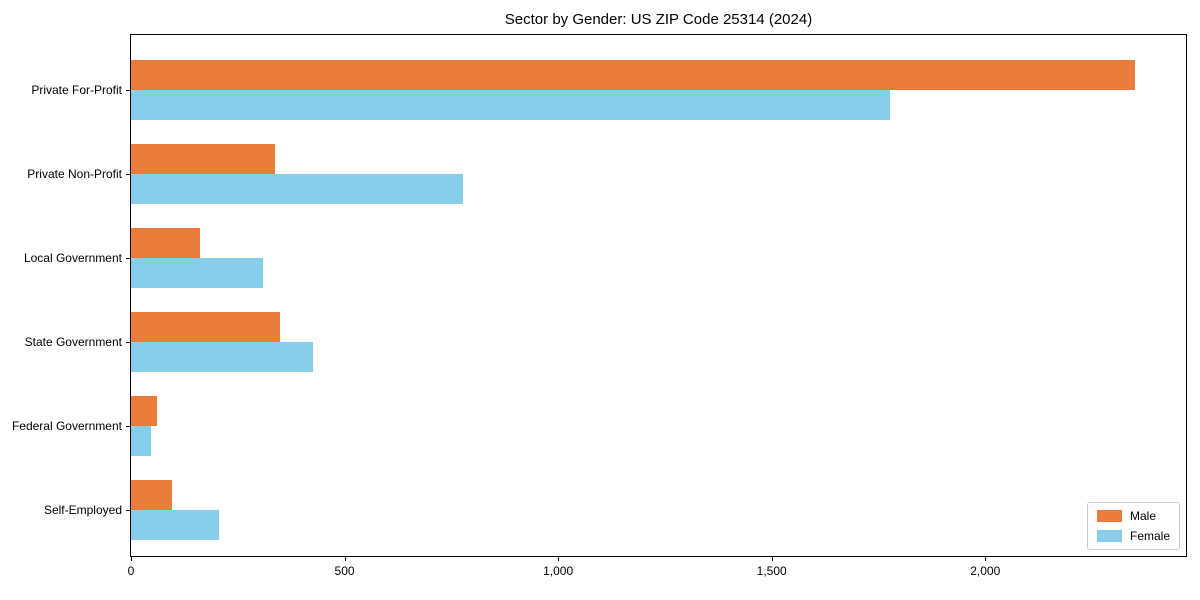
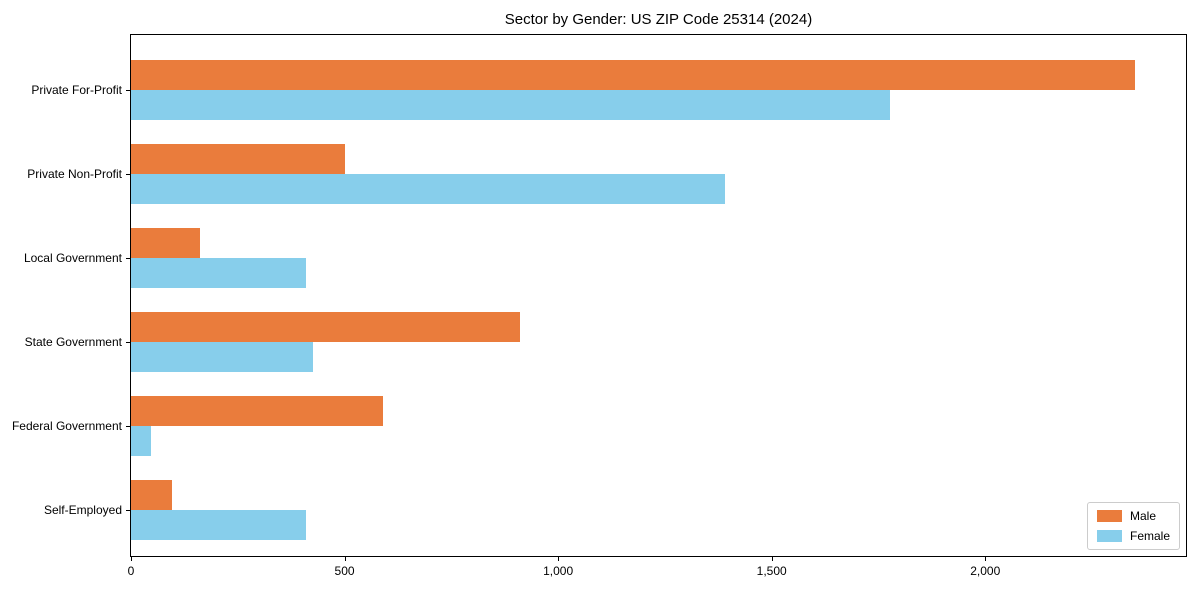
Male/Private Non-Profit: 340 -> 500
Female/Private Non-Profit: 780 -> 1390
Female/Local Government: 310 -> 410
Male/State Government: 350 -> 910
Male/Federal Government: 60 -> 590
Female/Self-Employed: 200 -> 410
